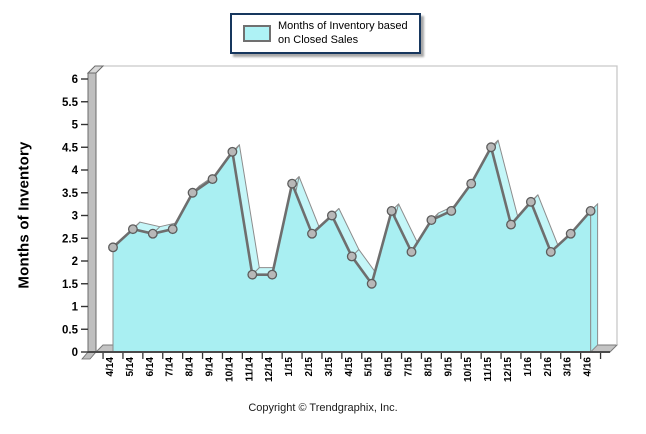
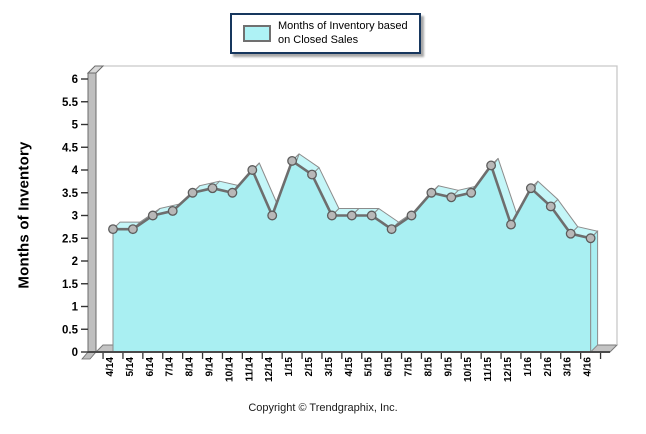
4/14: 2.3 -> 2.7
6/14: 2.6 -> 3.0
7/14: 2.7 -> 3.1
9/14: 3.8 -> 3.6
10/14: 4.4 -> 3.5
11/14: 1.7 -> 4.0
12/14: 1.7 -> 3.0
1/15: 3.7 -> 4.2
2/15: 2.6 -> 3.9
4/15: 2.1 -> 3.0
5/15: 1.5 -> 3.0
6/15: 3.1 -> 2.7
7/15: 2.2 -> 3.0
8/15: 2.9 -> 3.5
9/15: 3.1 -> 3.4
10/15: 3.7 -> 3.5
11/15: 4.5 -> 4.1
1/16: 3.3 -> 3.6
2/16: 2.2 -> 3.2
4/16: 3.1 -> 2.5
